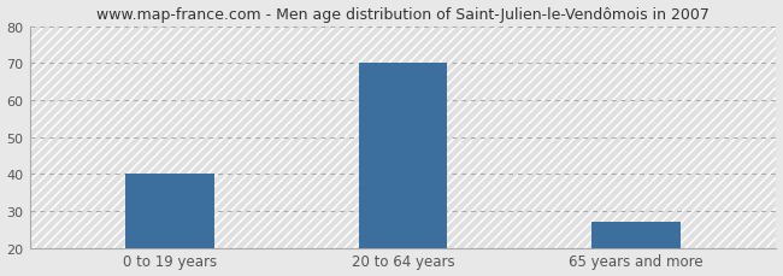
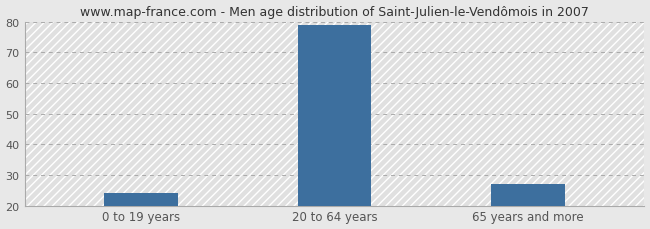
0 to 19 years: 40 -> 24
20 to 64 years: 70 -> 79
